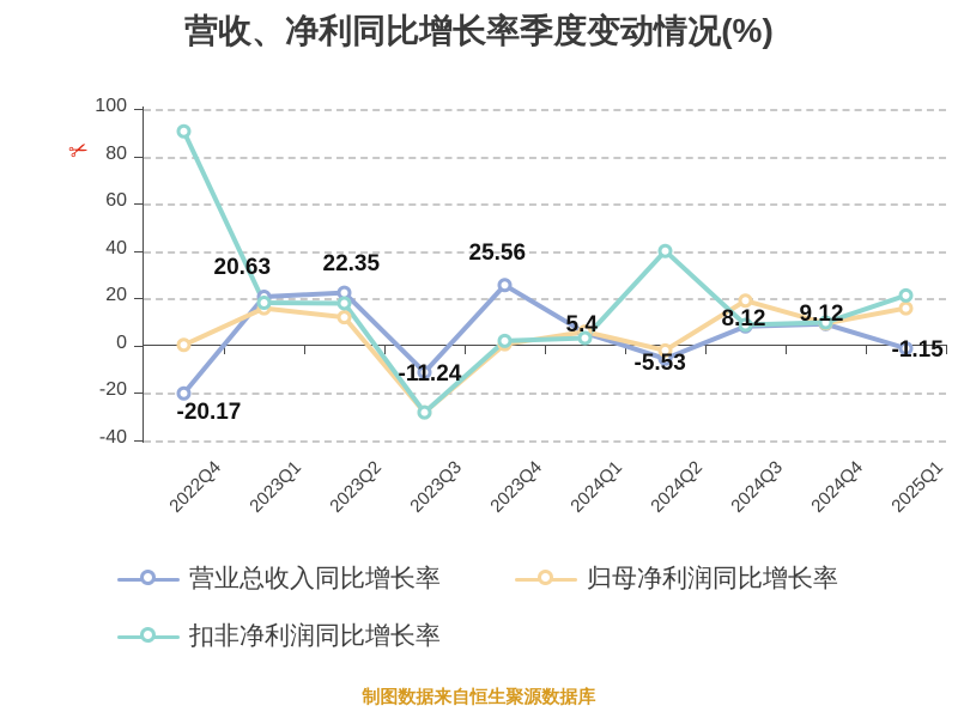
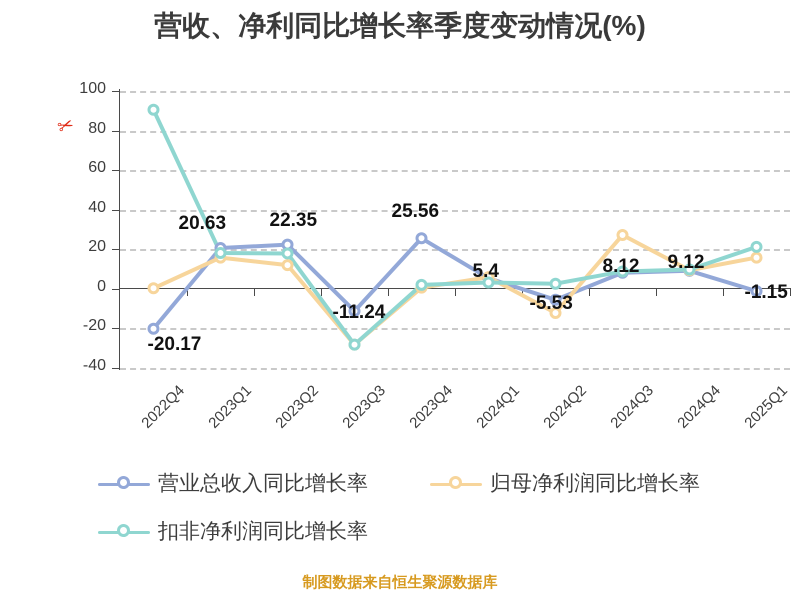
归母净利润同比增长率/2024Q2: -2 -> -12
扣非净利润同比增长率/2024Q2: 40 -> 3
归母净利润同比增长率/2024Q3: 19 -> 27
